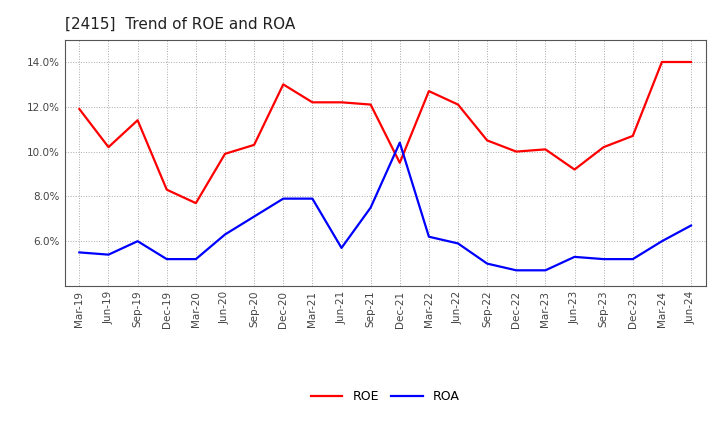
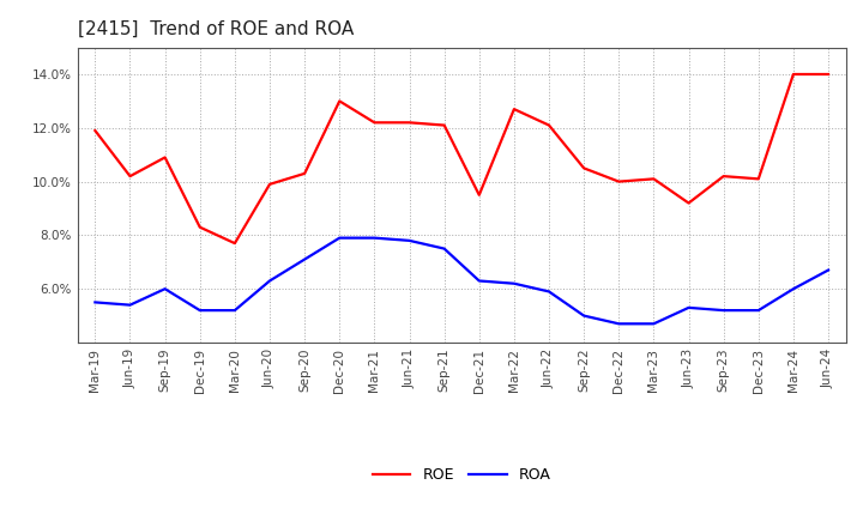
ROE/Sep-19: 11.4% -> 10.9%
ROA/Jun-21: 5.7% -> 7.8%
ROA/Dec-21: 10.4% -> 6.3%
ROE/Dec-23: 10.7% -> 10.1%
